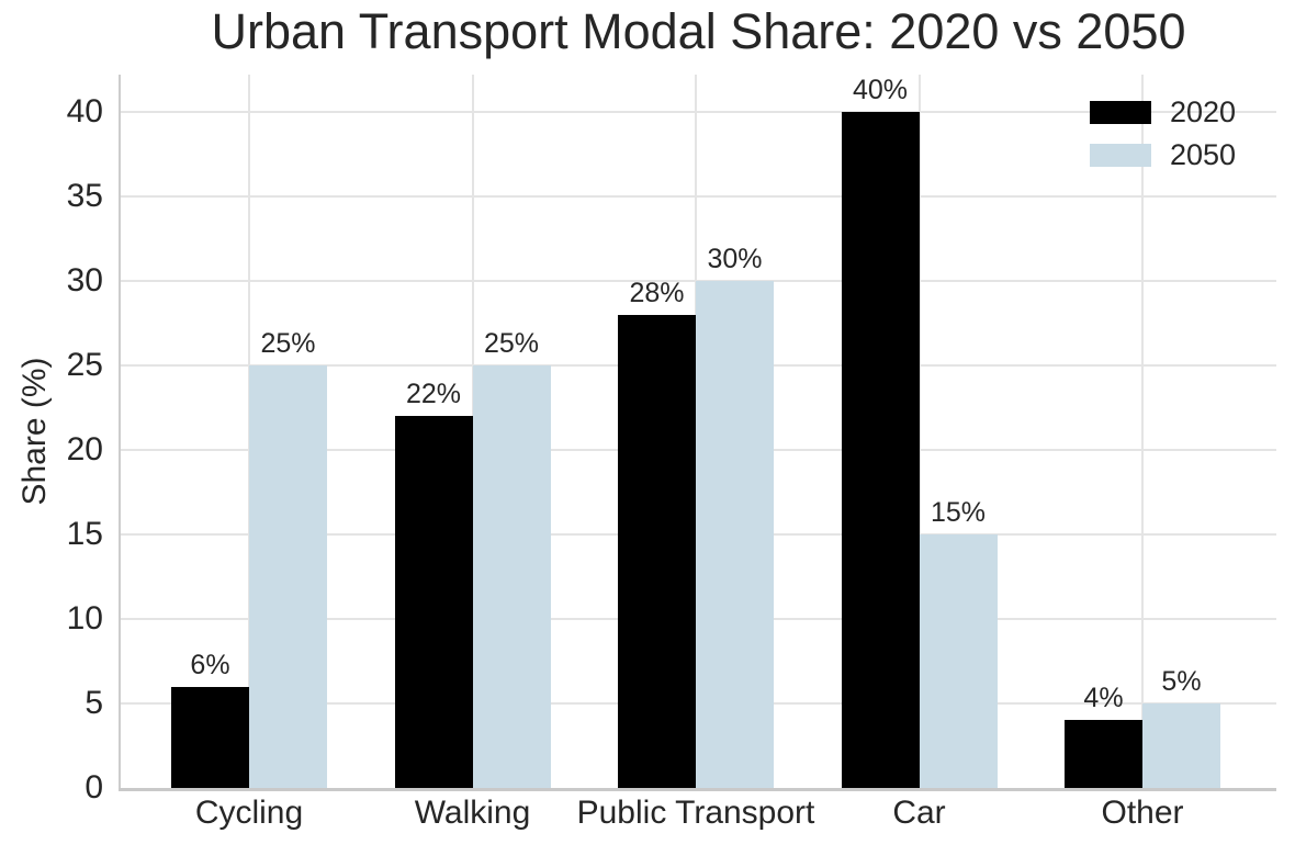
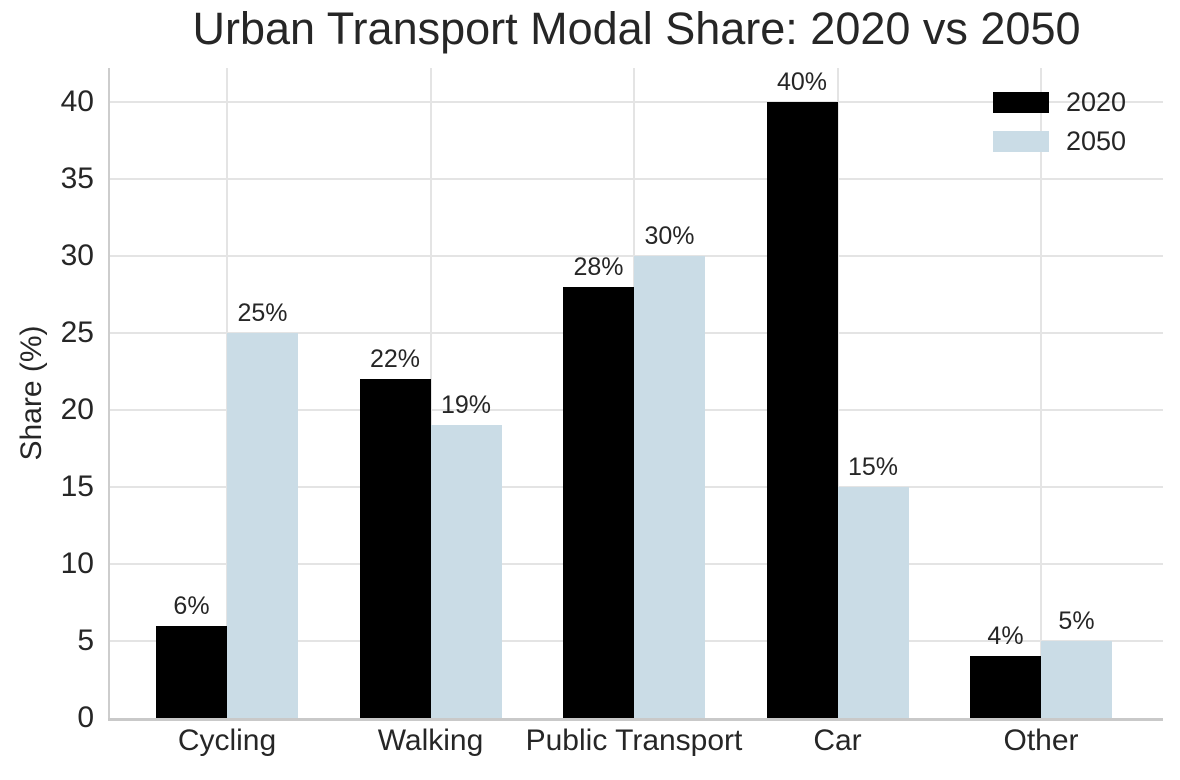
2050/Walking: 25% -> 19%
